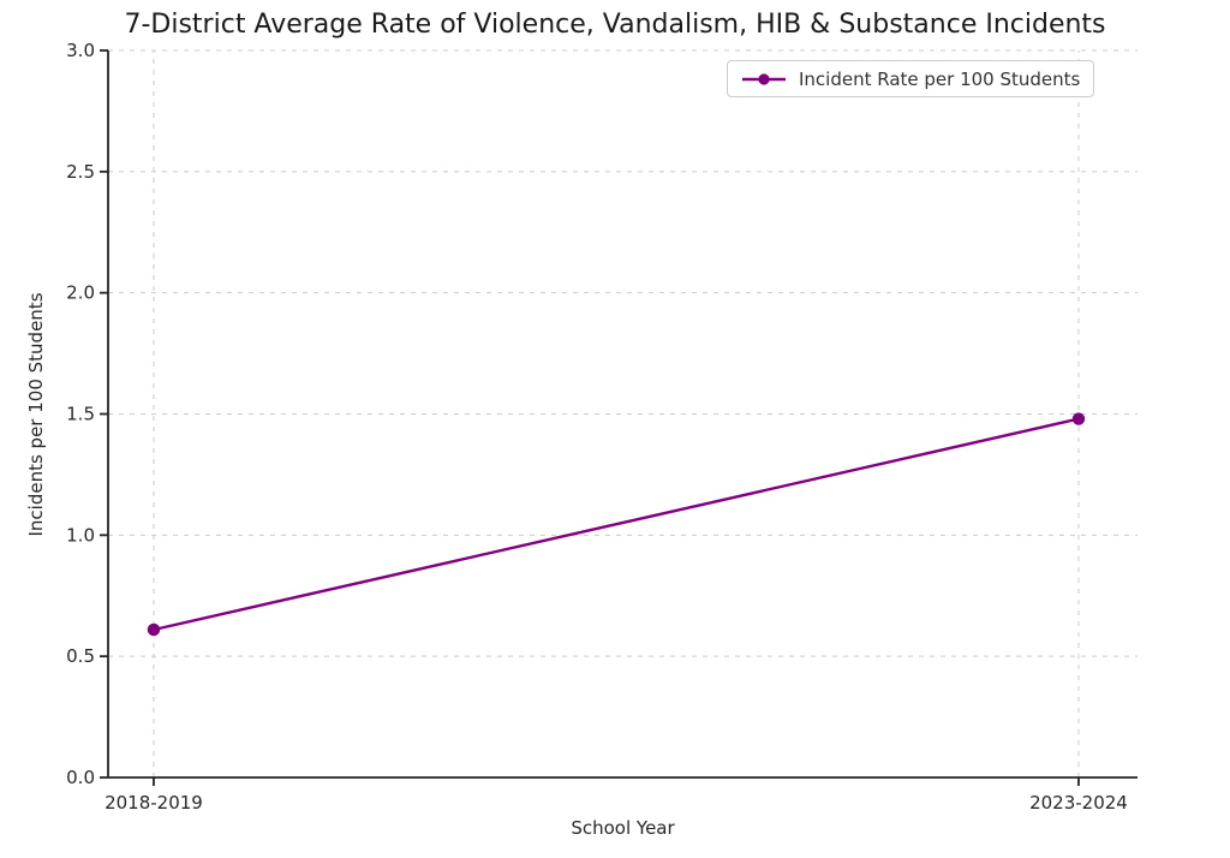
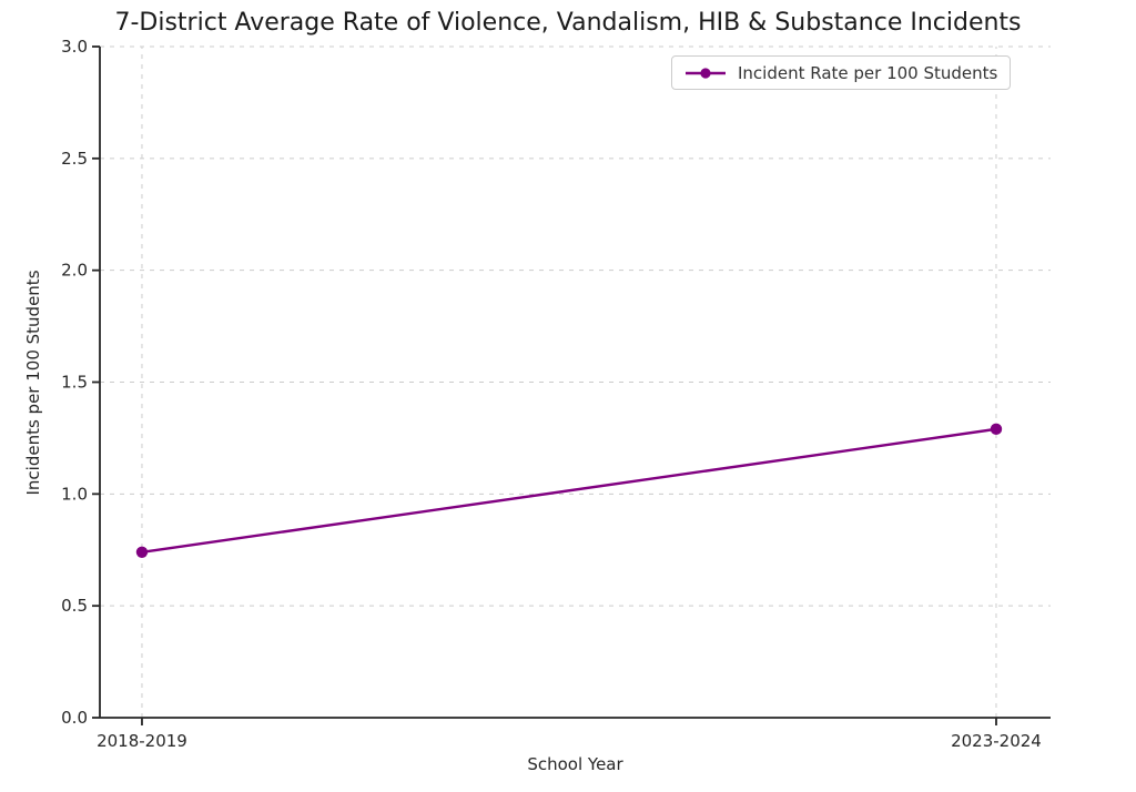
2018-2019: 0.61 -> 0.74
2023-2024: 1.48 -> 1.29
